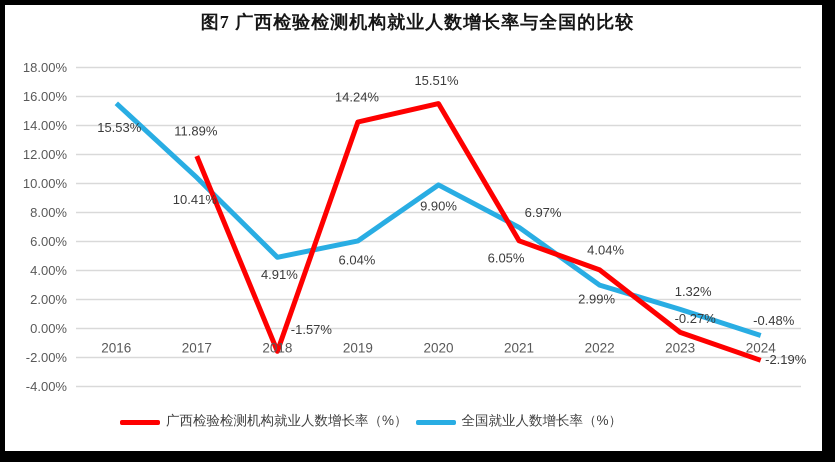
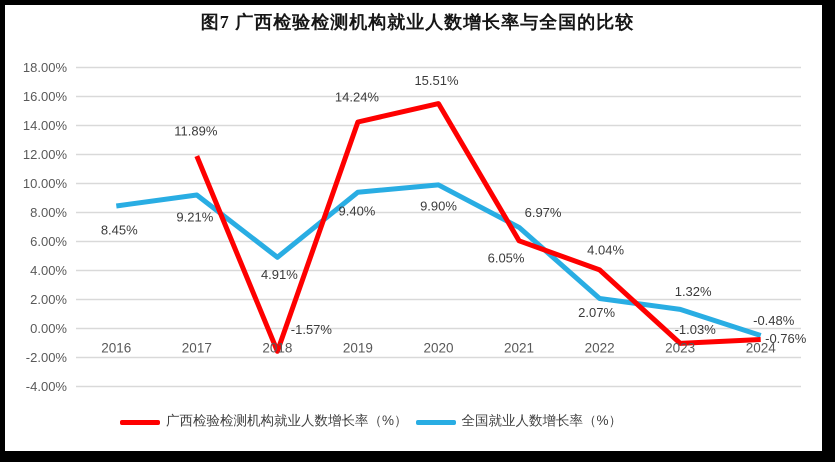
全国就业人数增长率（%）/2016: 15.53% -> 8.45%
全国就业人数增长率（%）/2017: 10.41% -> 9.21%
全国就业人数增长率（%）/2019: 6.04% -> 9.40%
全国就业人数增长率（%）/2022: 2.99% -> 2.07%
广西检验检测机构就业人数增长率（%）/2023: -0.27% -> -1.03%
广西检验检测机构就业人数增长率（%）/2024: -2.19% -> -0.76%
